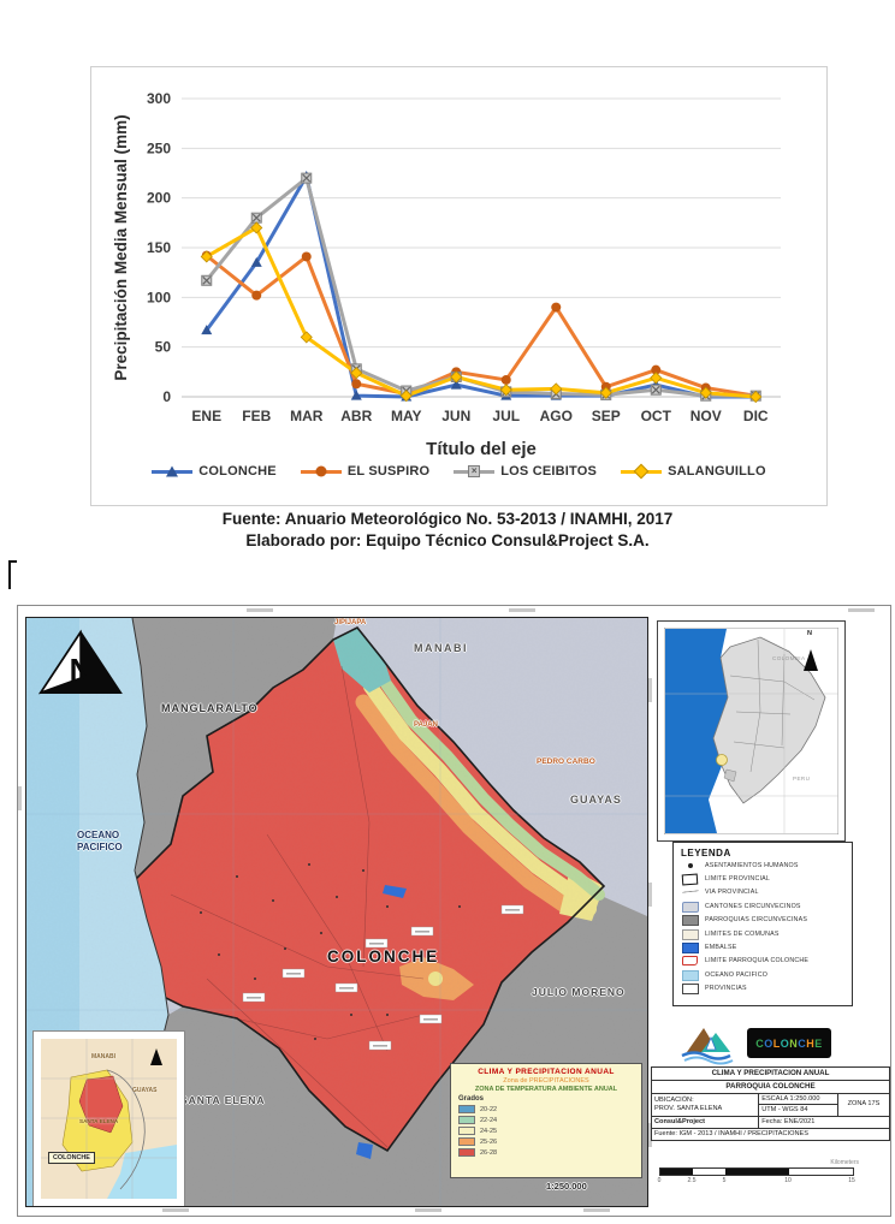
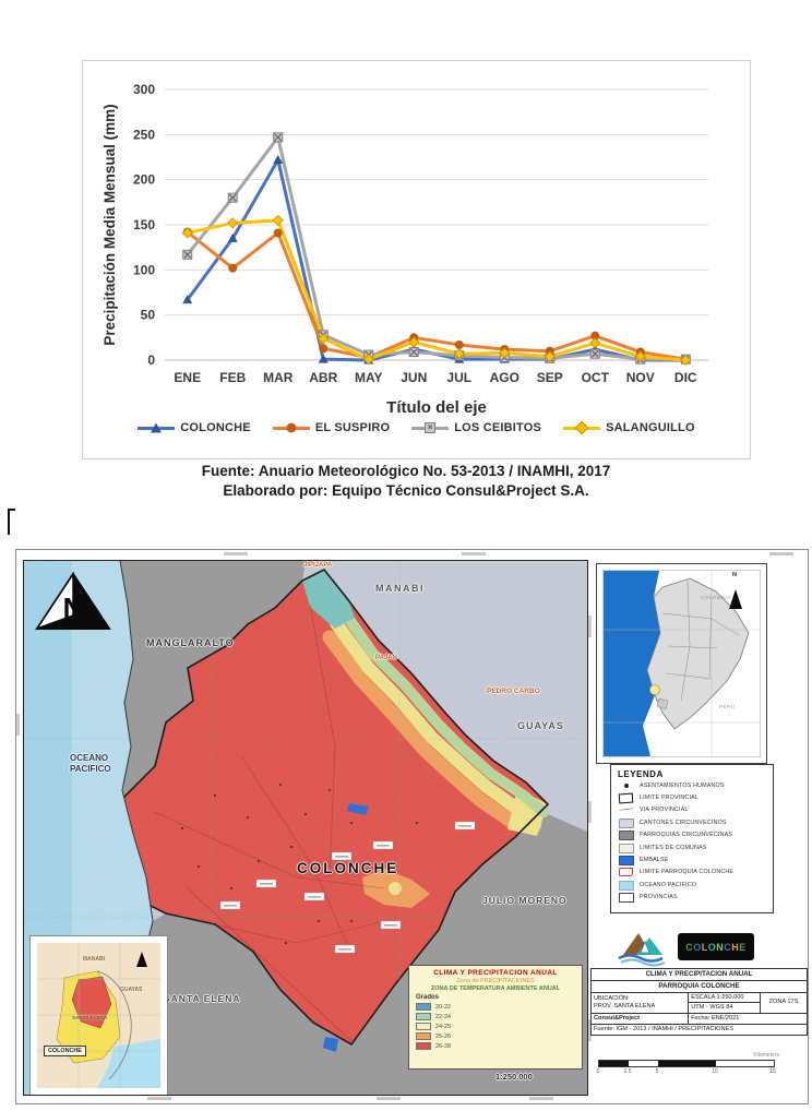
SALANGUILLO/FEB: 170 -> 150
LOS CEIBITOS/MAR: 220 -> 250
SALANGUILLO/MAR: 60 -> 160
LOS CEIBITOS/JUN: 20 -> 10
EL SUSPIRO/AGO: 90 -> 10
